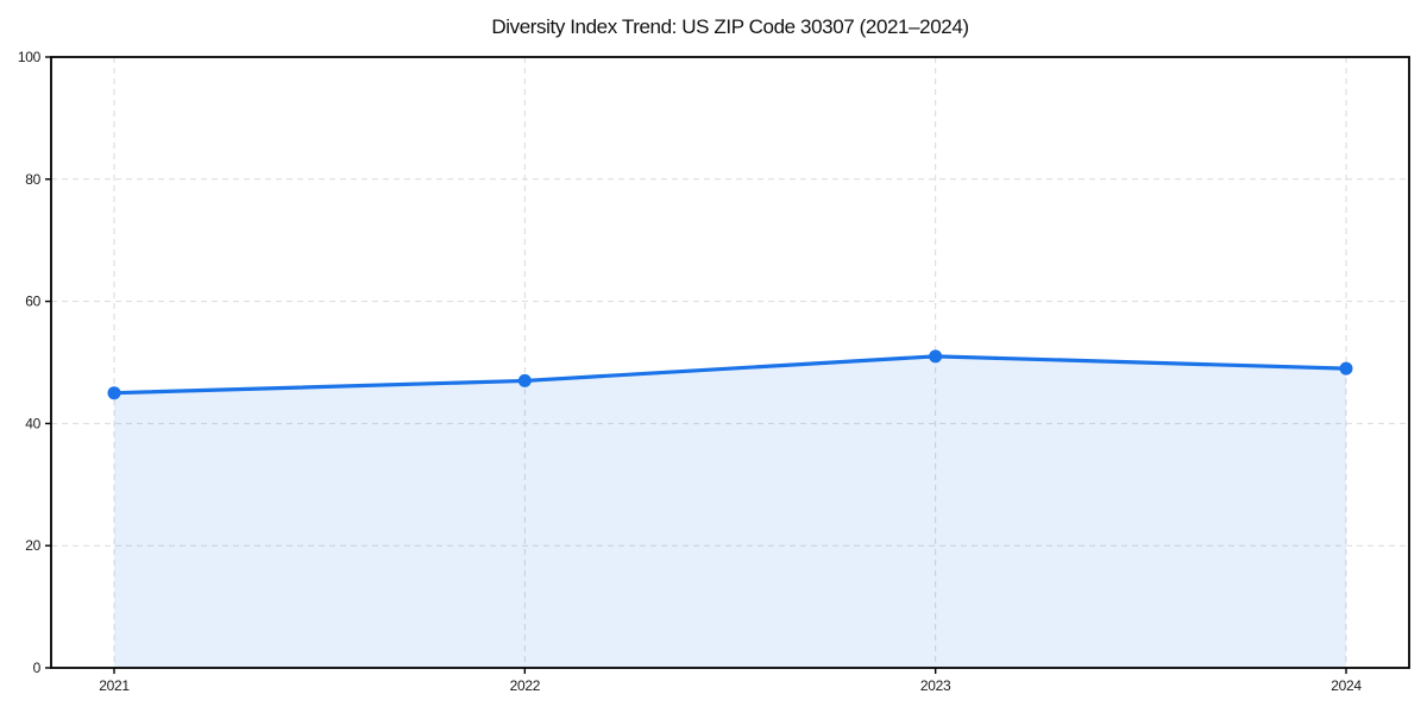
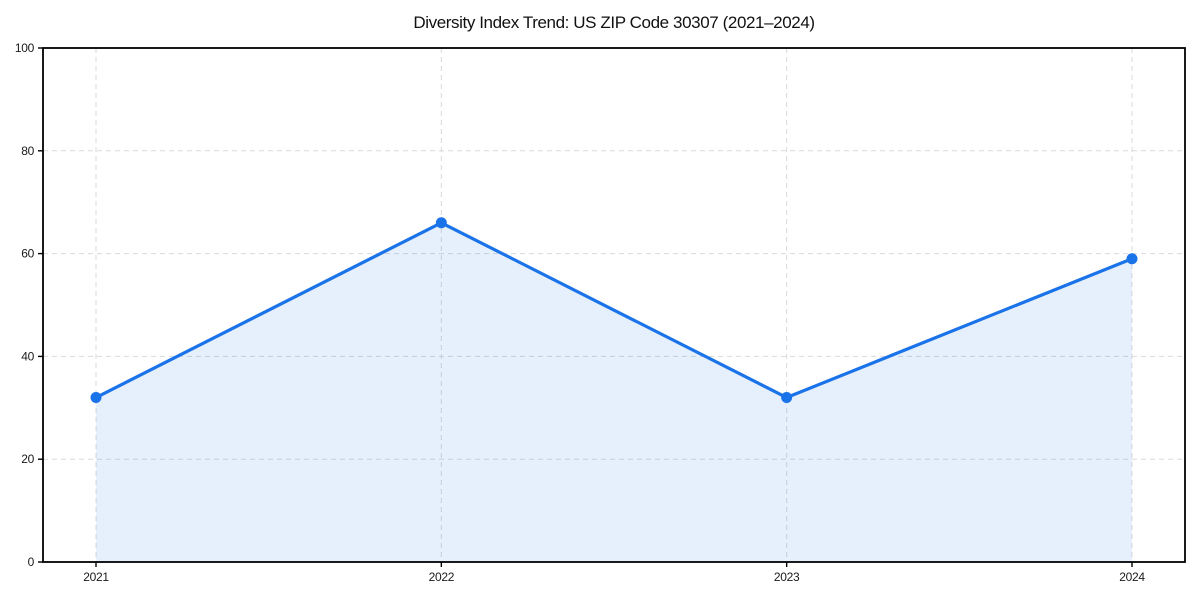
2021: 45 -> 32
2022: 47 -> 66
2023: 51 -> 32
2024: 49 -> 59
